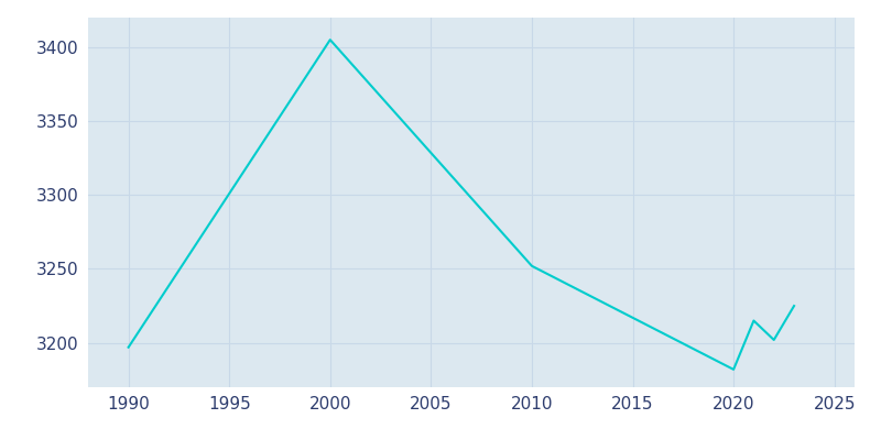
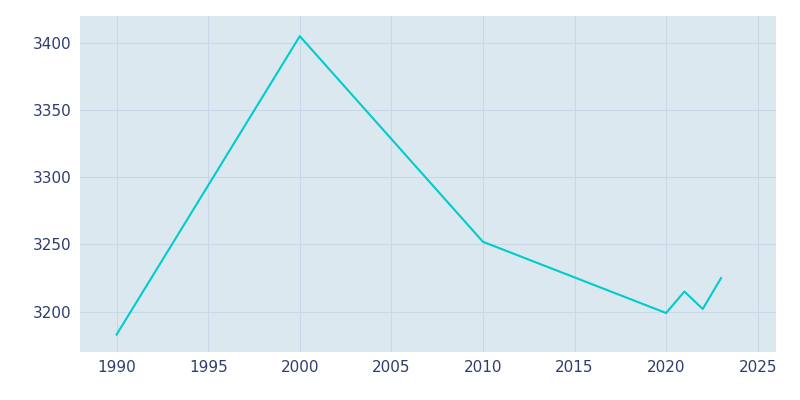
1990: 3197 -> 3183
2020: 3182 -> 3199
